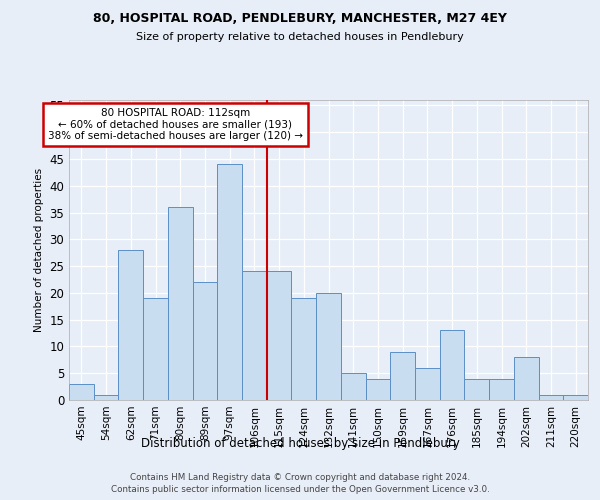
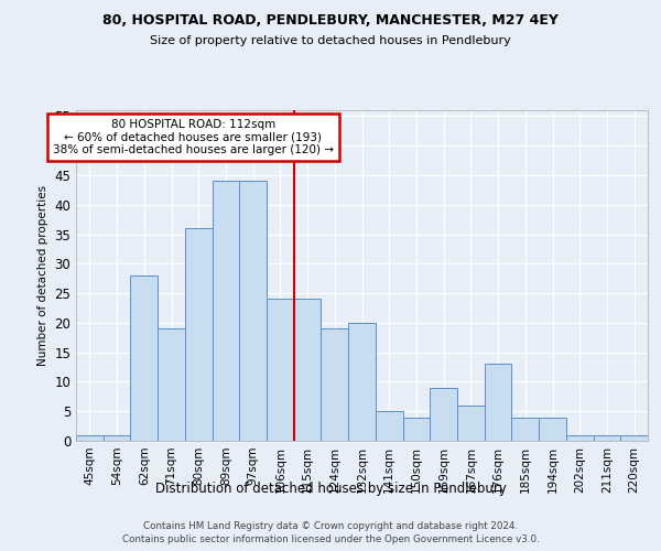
45sqm: 3 -> 1
89sqm: 22 -> 44
202sqm: 8 -> 1
